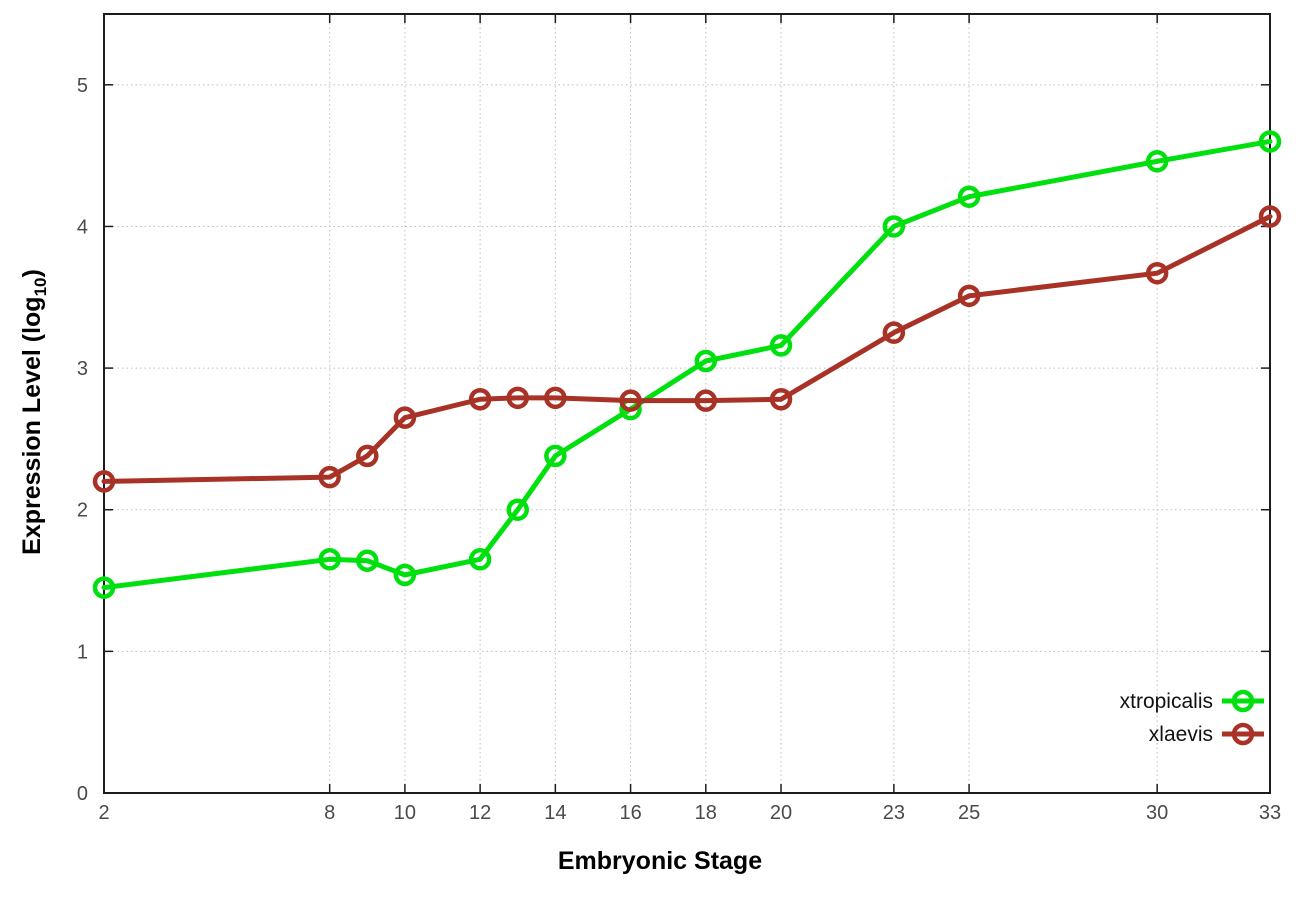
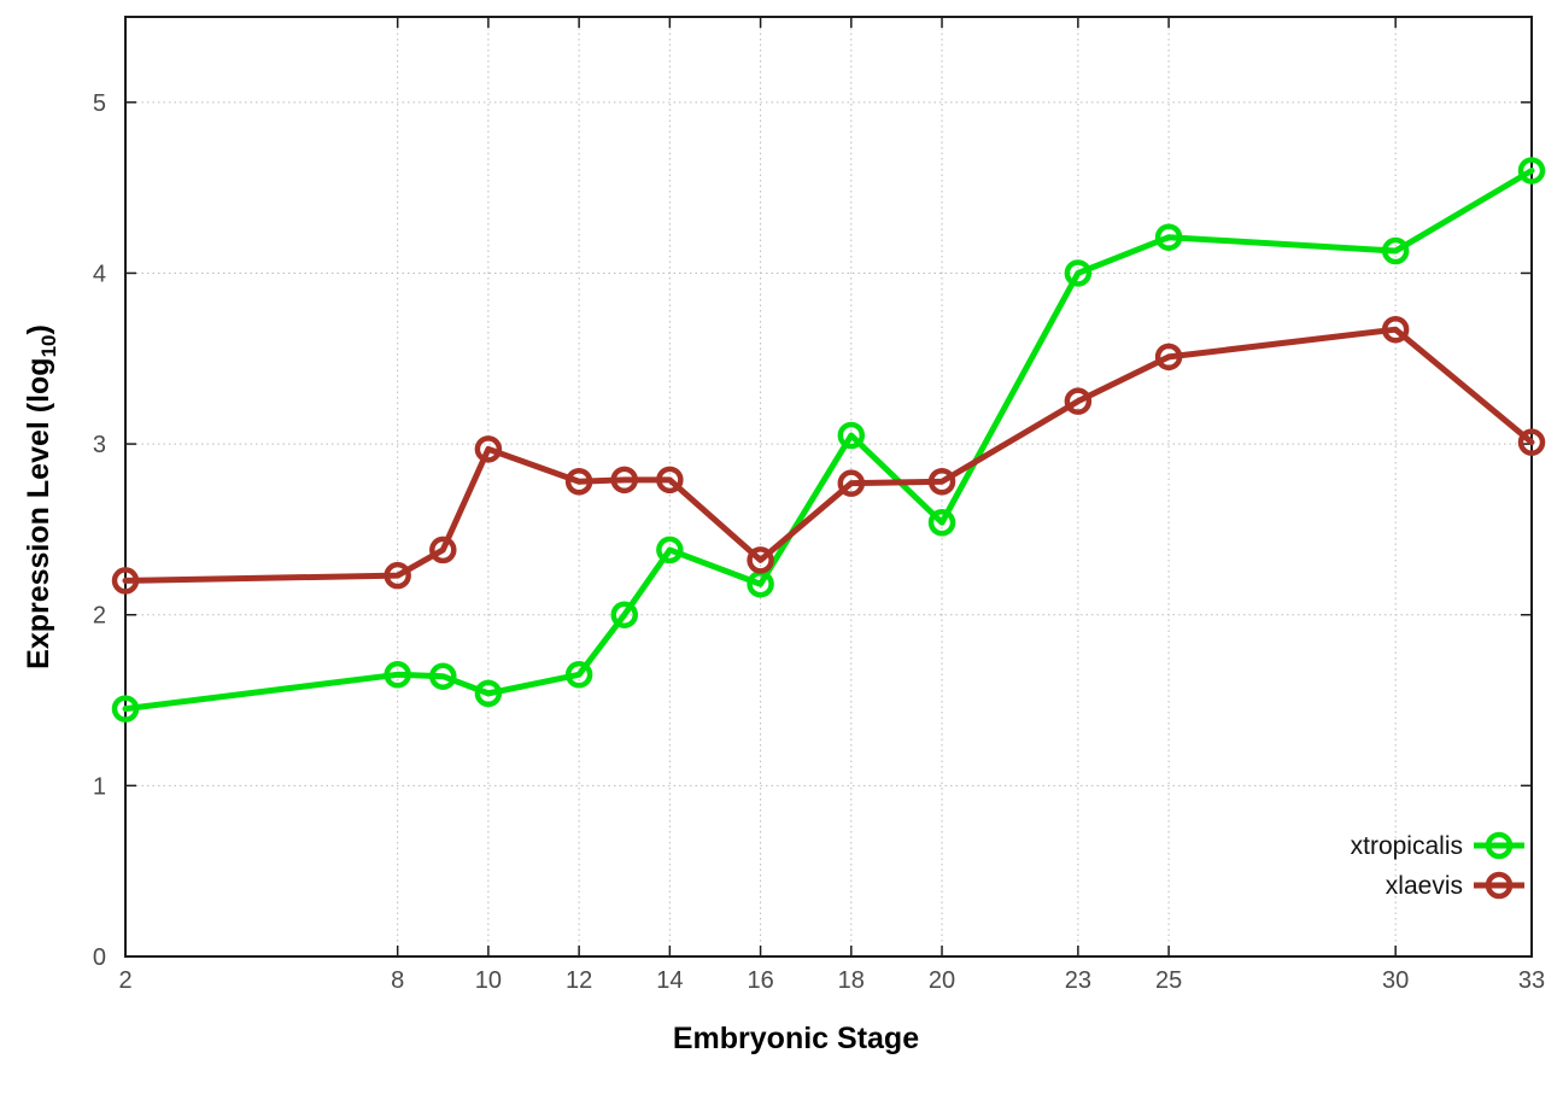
xlaevis/10: 2.65 -> 2.97
xtropicalis/16: 2.71 -> 2.18
xlaevis/16: 2.77 -> 2.32
xtropicalis/20: 3.16 -> 2.54
xtropicalis/30: 4.46 -> 4.13
xlaevis/33: 4.07 -> 3.01
